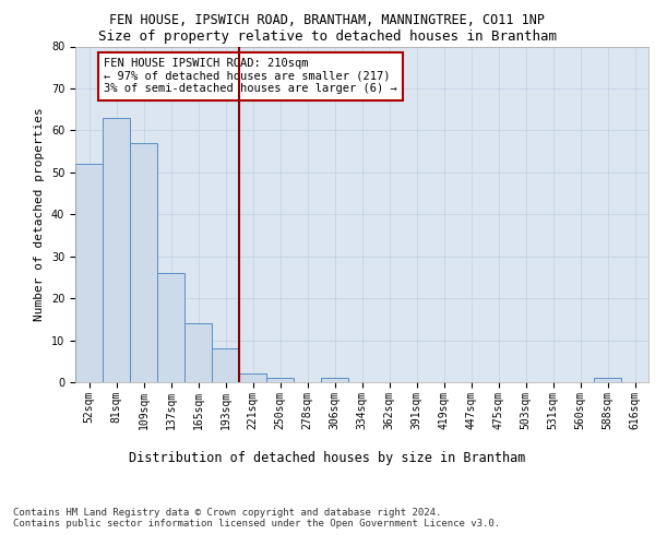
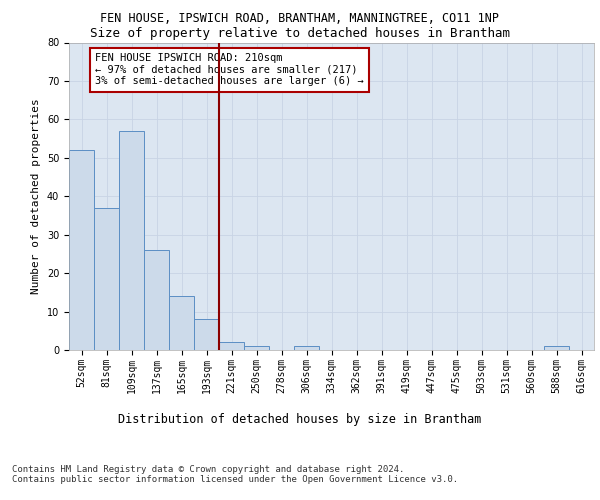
81sqm: 63 -> 37
